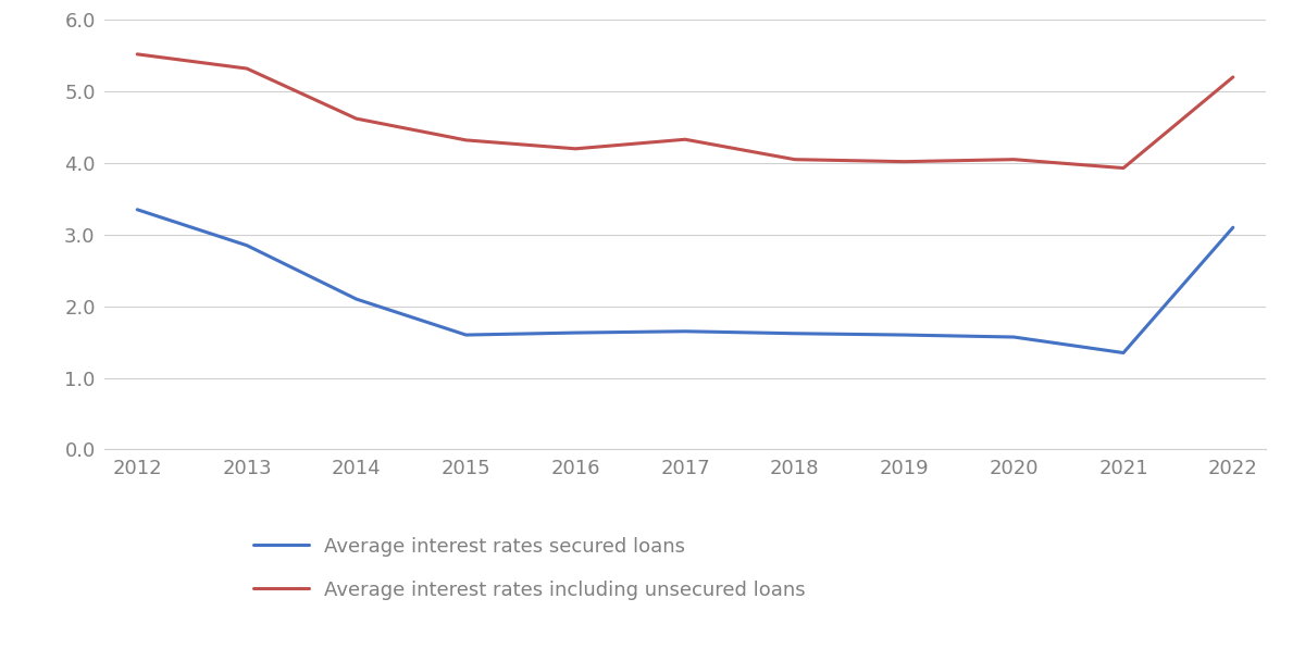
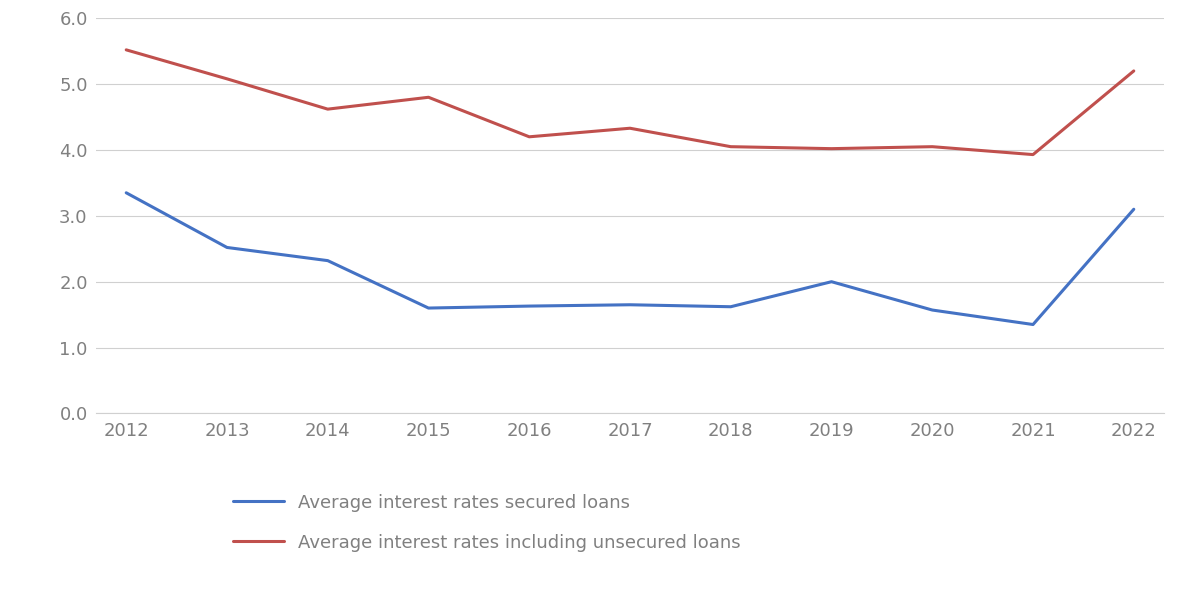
Average interest rates secured loans/2013: 2.85 -> 2.52
Average interest rates including unsecured loans/2013: 5.32 -> 5.08
Average interest rates secured loans/2014: 2.10 -> 2.32
Average interest rates including unsecured loans/2015: 4.32 -> 4.80
Average interest rates secured loans/2019: 1.60 -> 2.00
